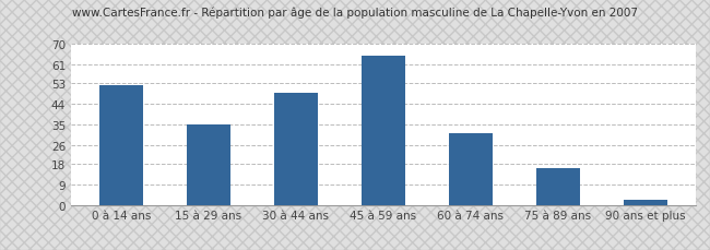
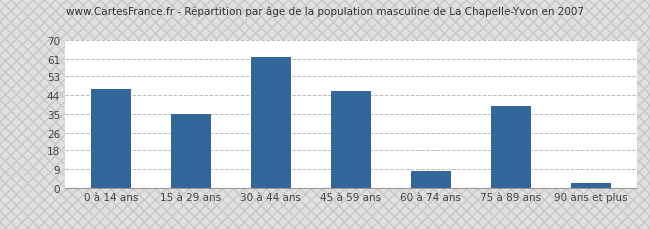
0 à 14 ans: 52 -> 47
30 à 44 ans: 49 -> 62
45 à 59 ans: 65 -> 46
60 à 74 ans: 31 -> 8
75 à 89 ans: 16 -> 39
